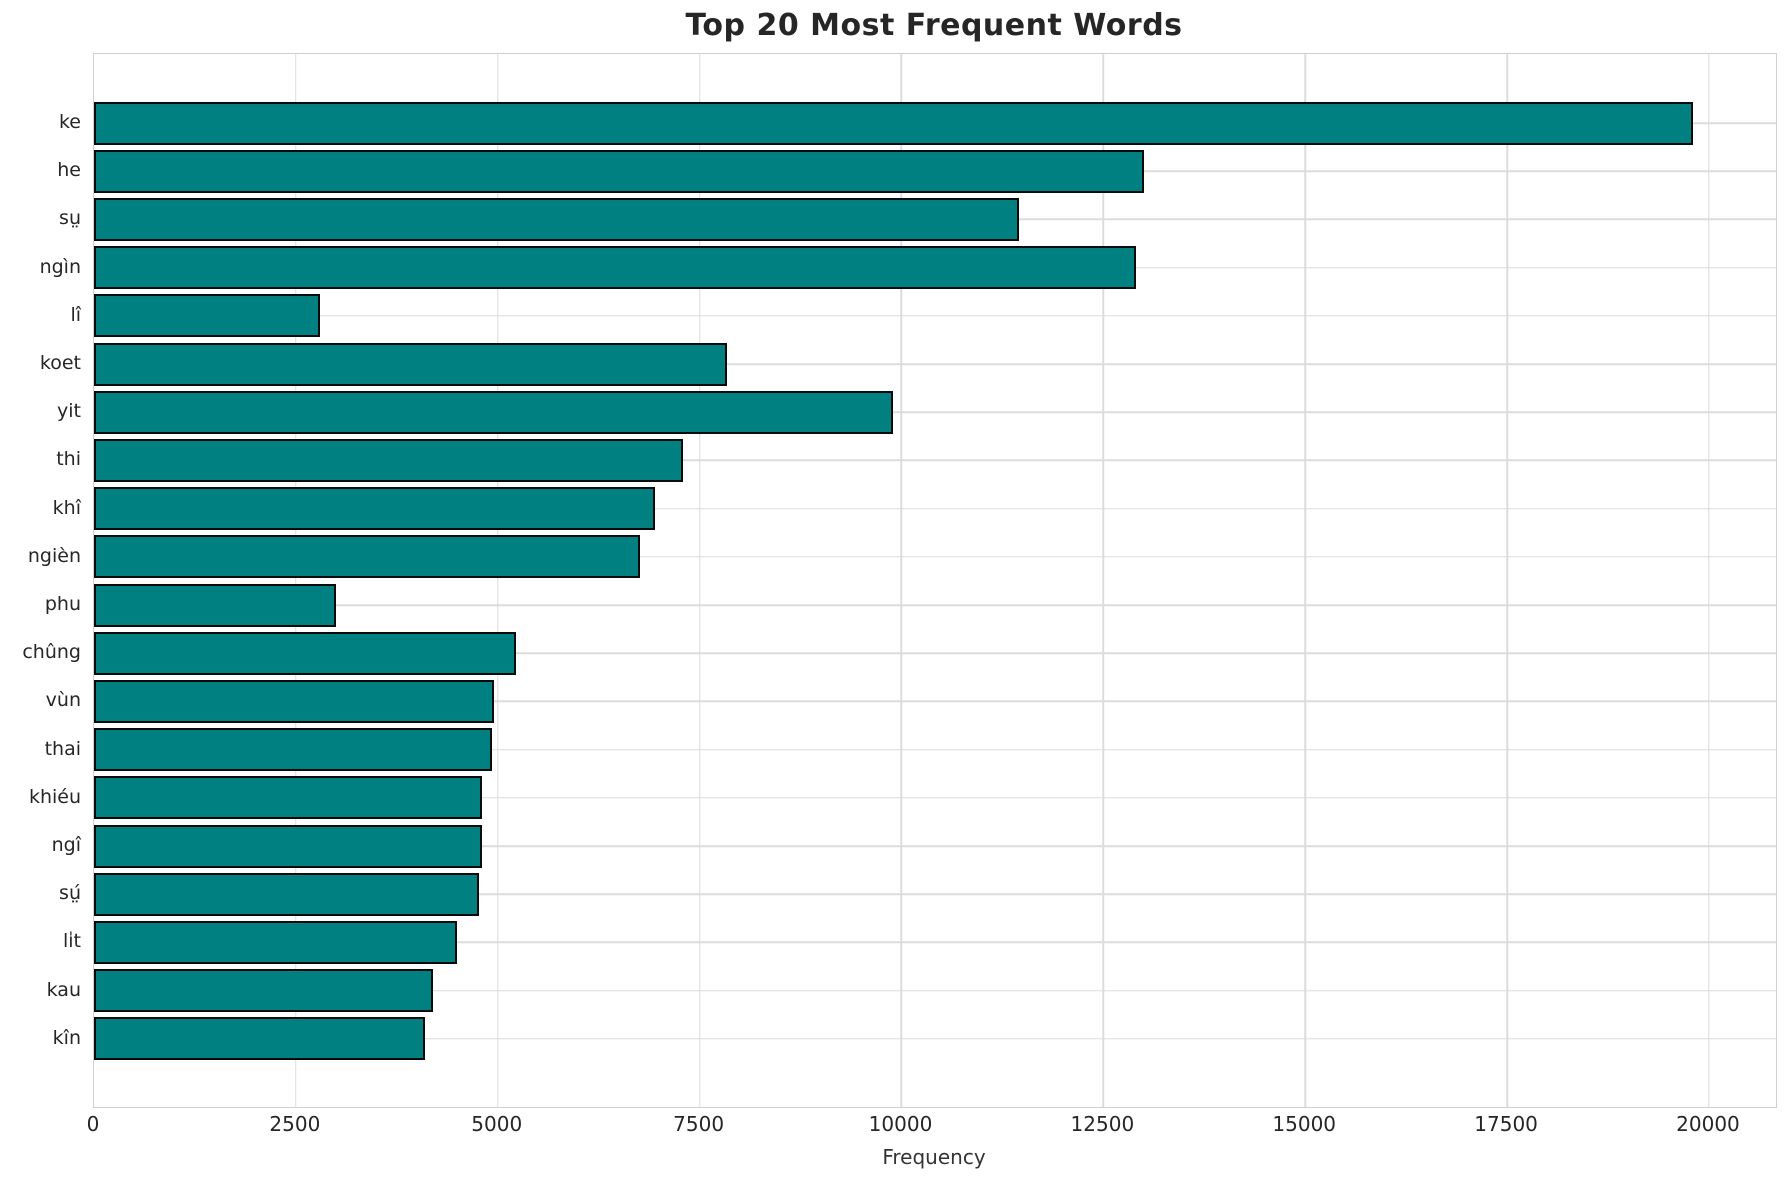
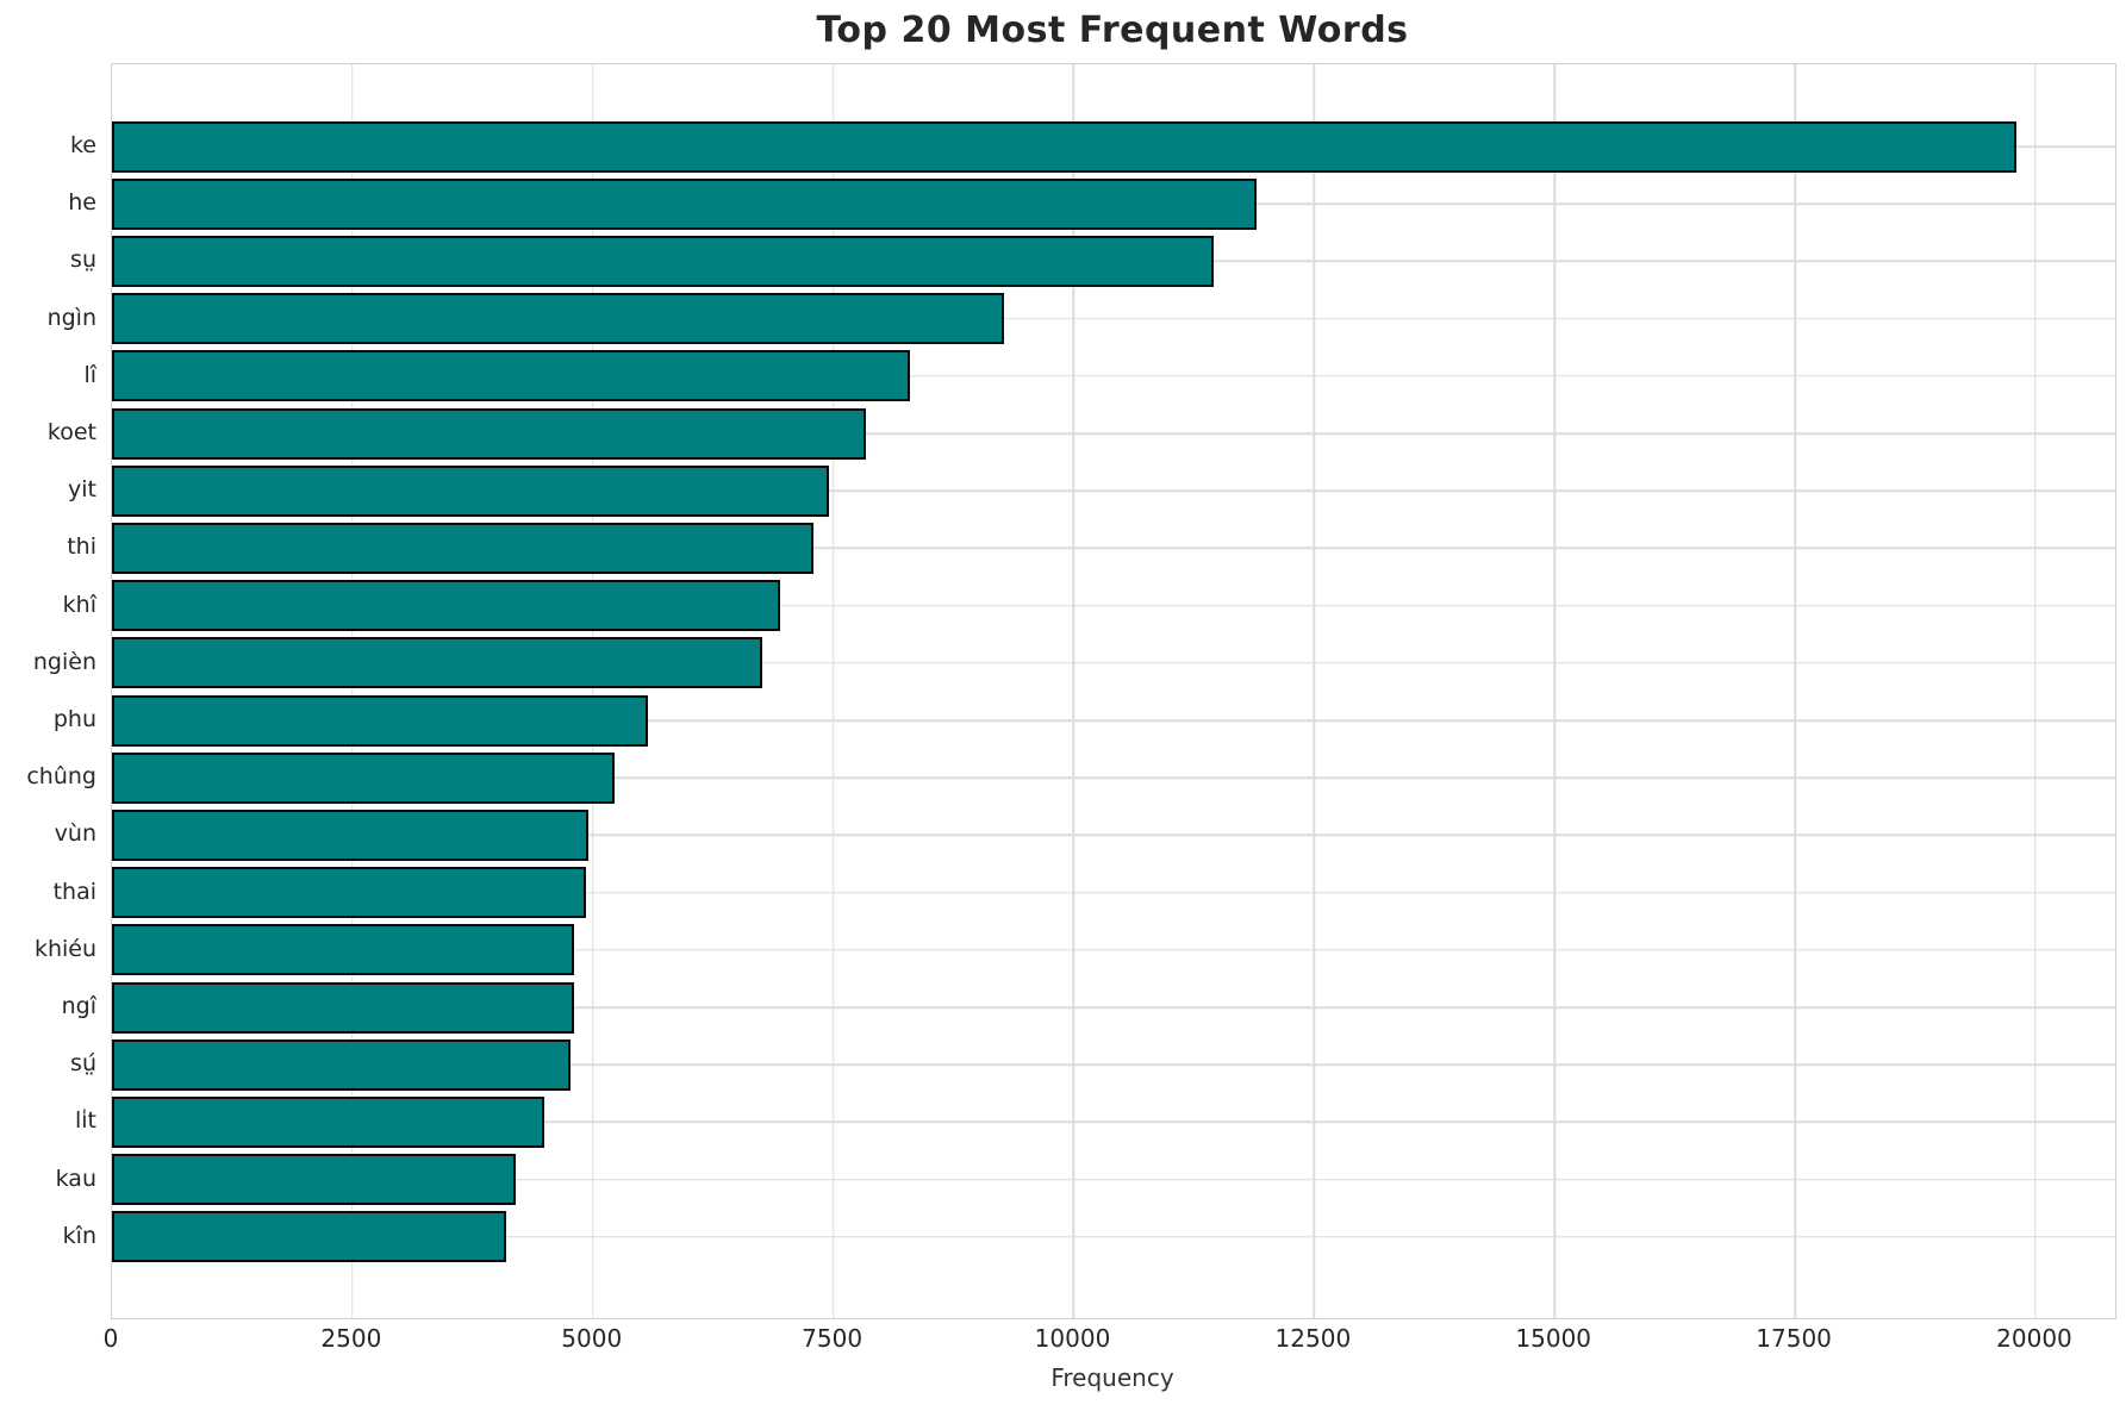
he: 13000 -> 11900
ngìn: 12900 -> 9300
lî: 2800 -> 8300
yit: 9900 -> 7500
phu: 3000 -> 5600
